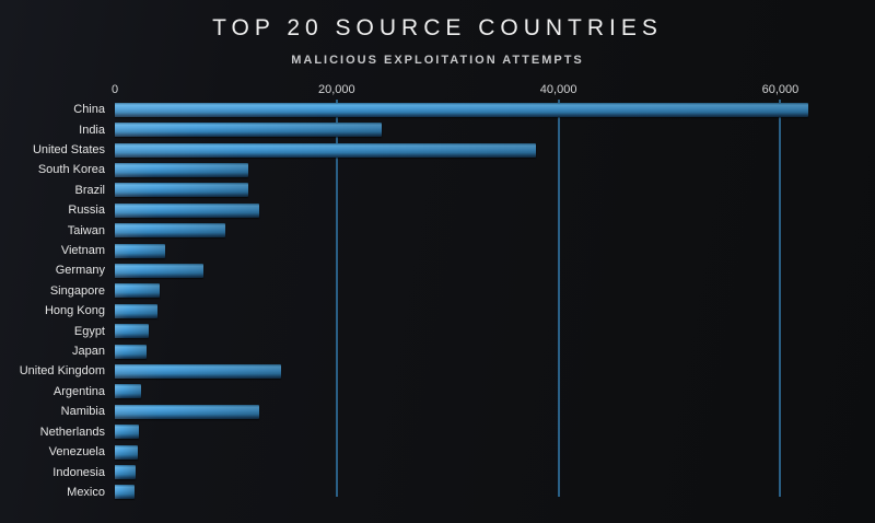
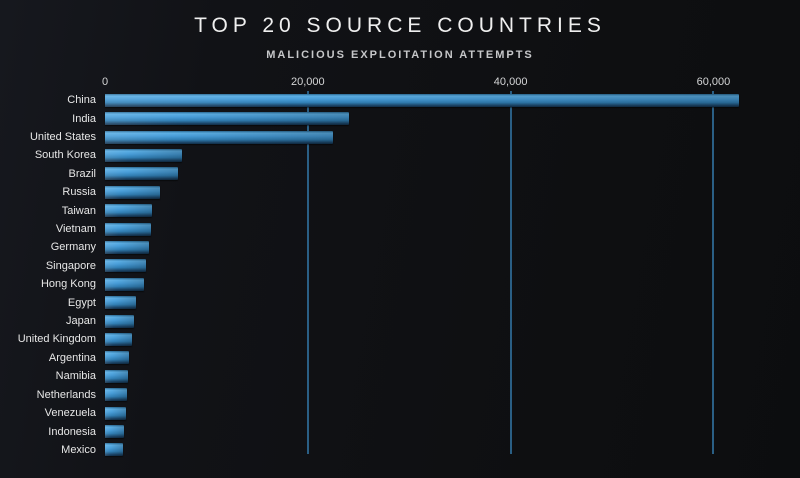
United States: 38000 -> 22000
South Korea: 12000 -> 8000
Brazil: 12000 -> 7000
Russia: 13000 -> 5000
Taiwan: 10000 -> 5000
Germany: 8000 -> 4000
United Kingdom: 15000 -> 3000
Namibia: 13000 -> 2000
